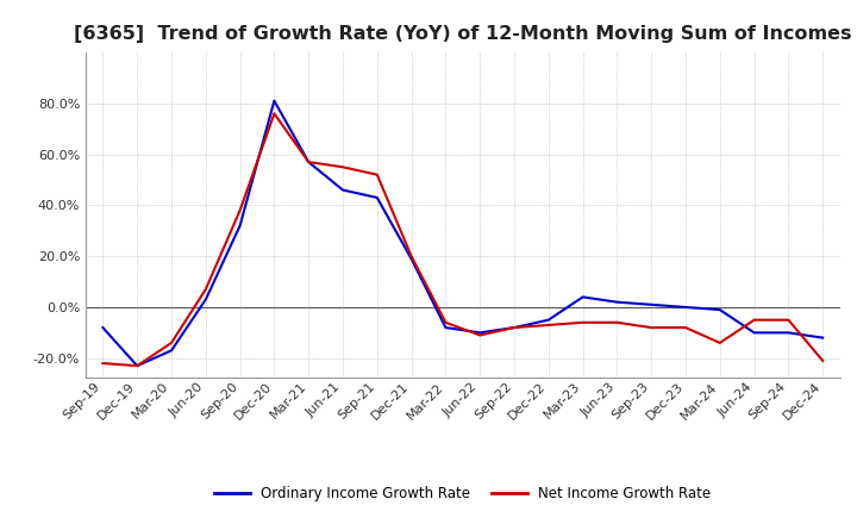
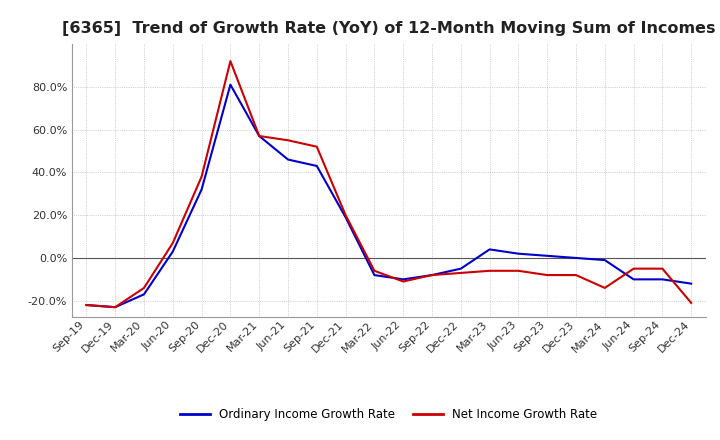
Ordinary Income Growth Rate/Sep-19: -8% -> -22%
Net Income Growth Rate/Dec-20: 76% -> 92%
